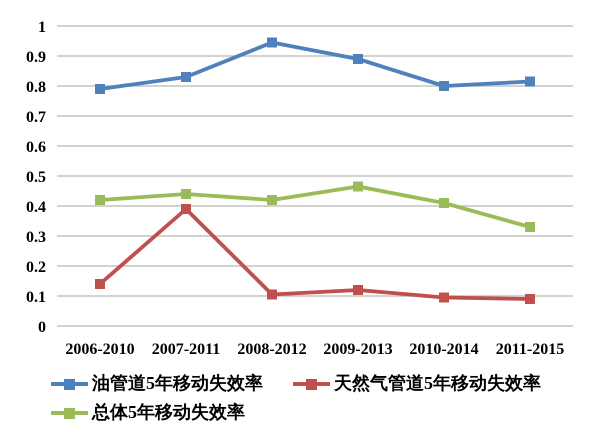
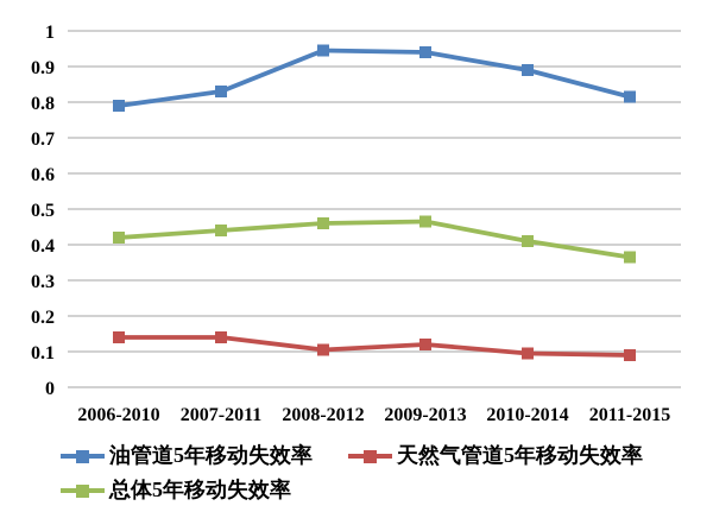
天然气管道5年移动失效率/2007-2011: 0.39 -> 0.14
总体5年移动失效率/2008-2012: 0.42 -> 0.46
油管道5年移动失效率/2009-2013: 0.89 -> 0.94
油管道5年移动失效率/2010-2014: 0.80 -> 0.89
总体5年移动失效率/2011-2015: 0.33 -> 0.36
